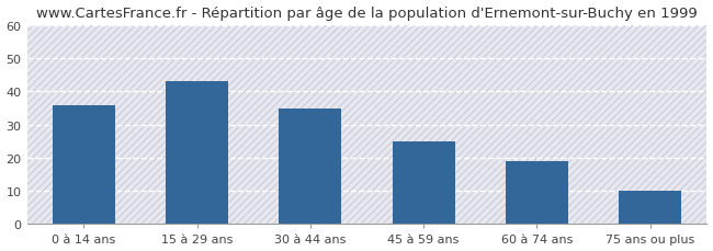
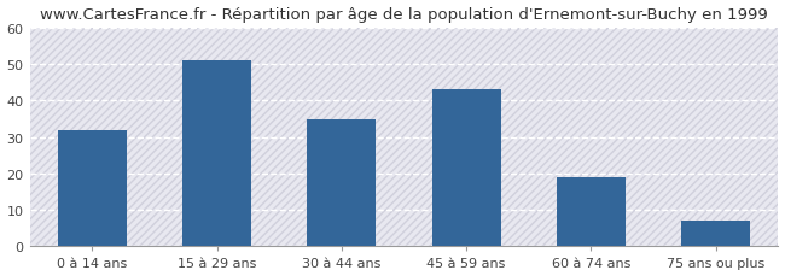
0 à 14 ans: 36 -> 32
15 à 29 ans: 43 -> 51
45 à 59 ans: 25 -> 43
75 ans ou plus: 10 -> 7
